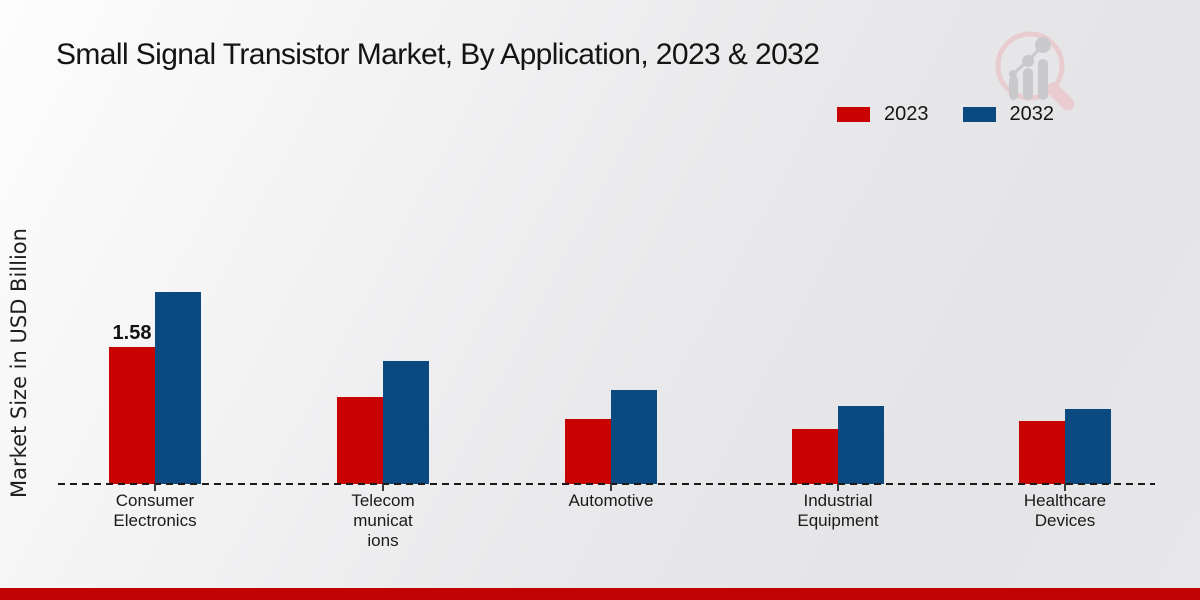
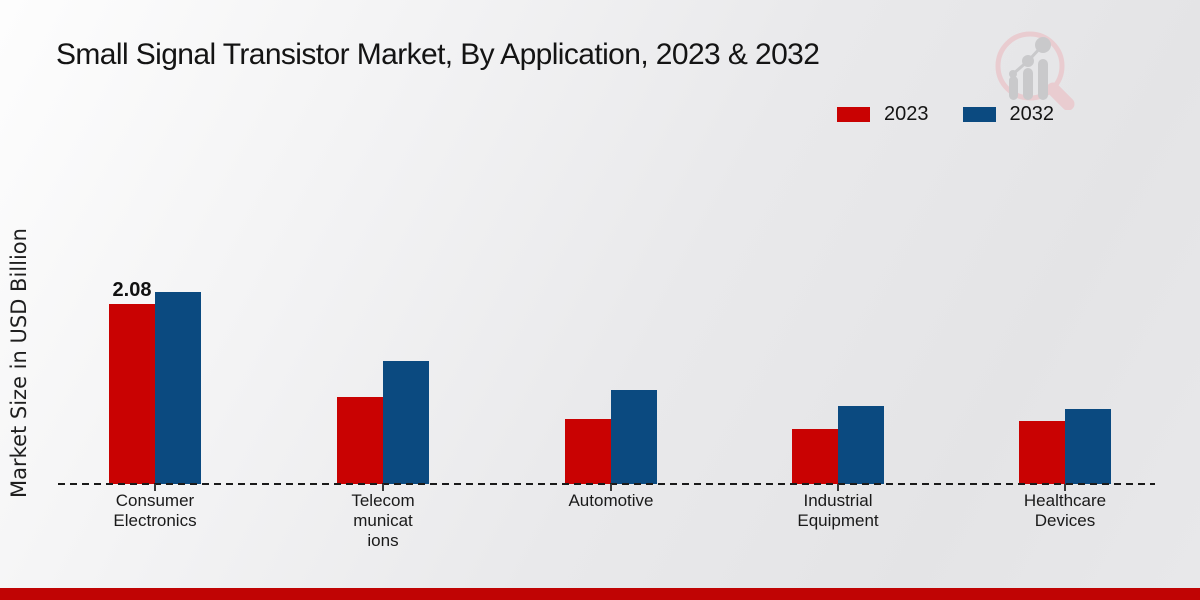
2023/Consumer Electronics: 1.58 -> 2.08
